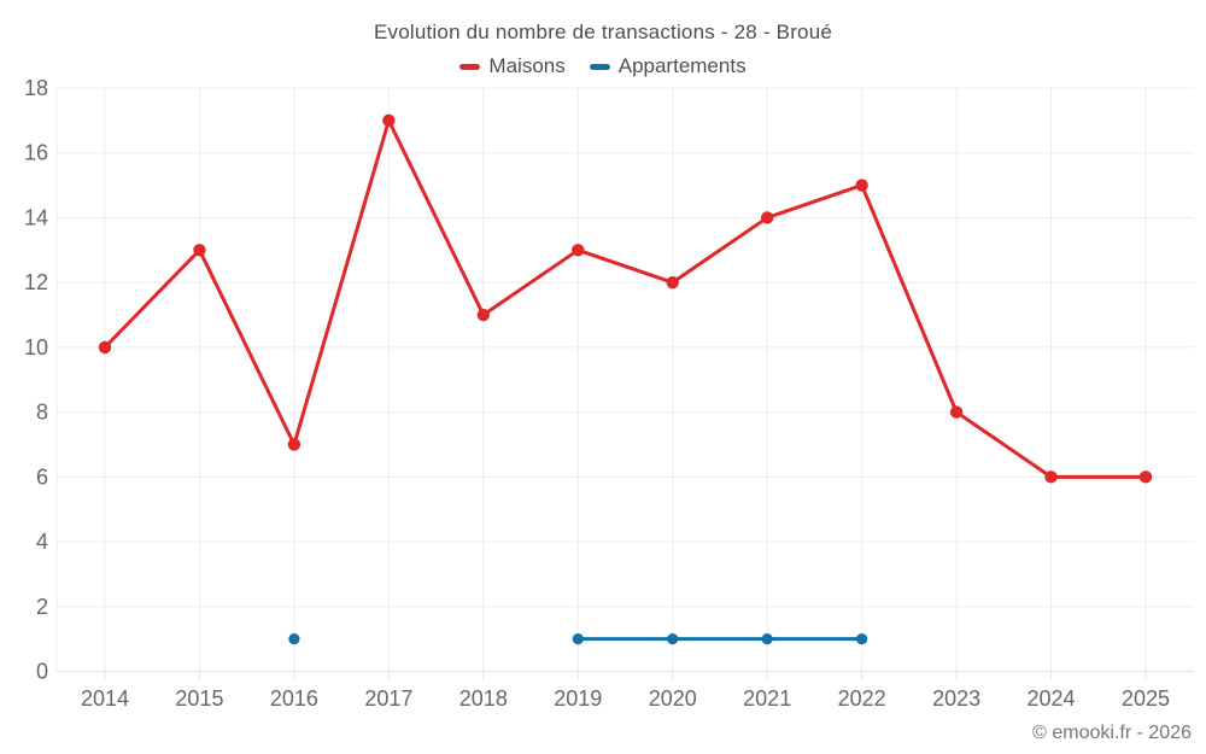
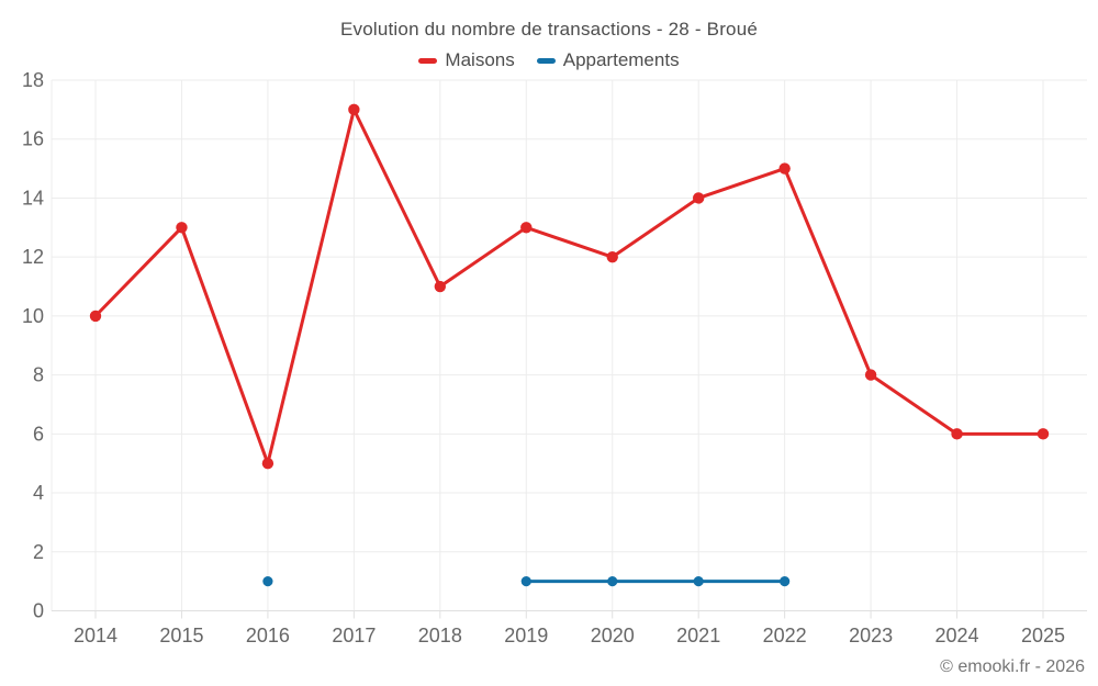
Maisons/2016: 7 -> 5
